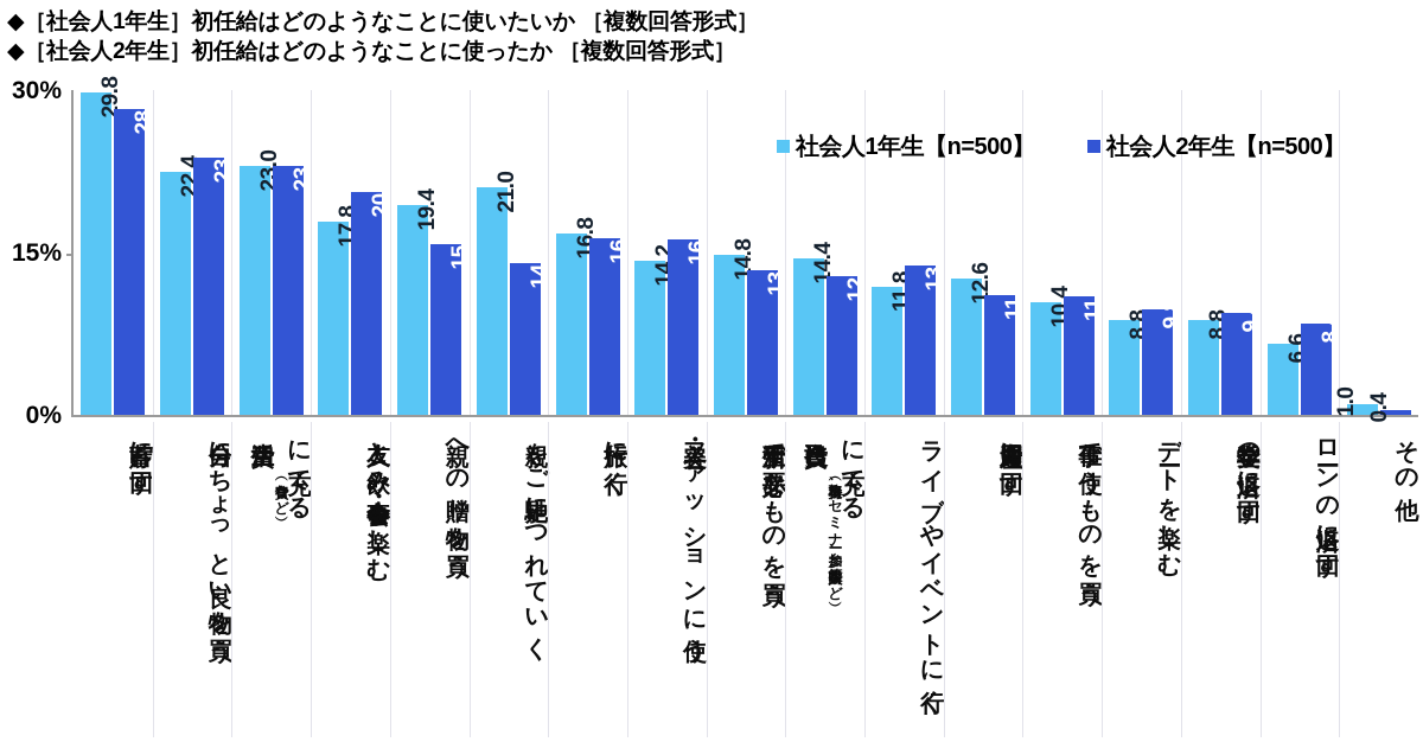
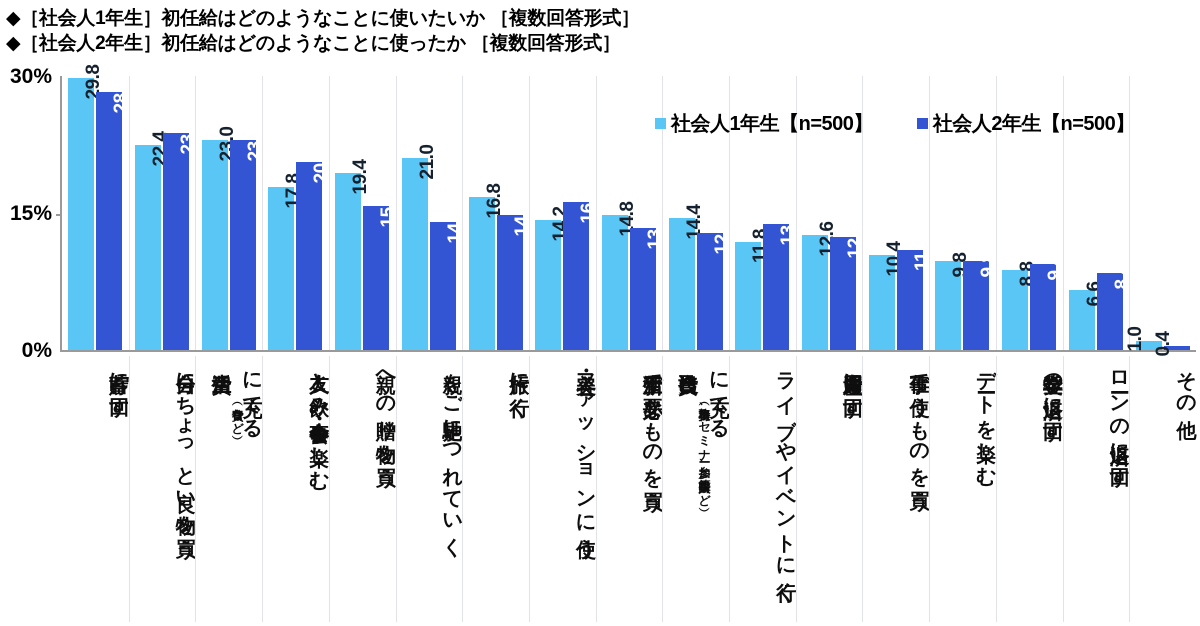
社会人2年生【n=500】/旅行に行く: 16.3 -> 14.8
社会人2年生【n=500】/資産運用に回す: 11.1 -> 12.4
社会人1年生【n=500】/デートを楽しむ: 8.8 -> 9.8
